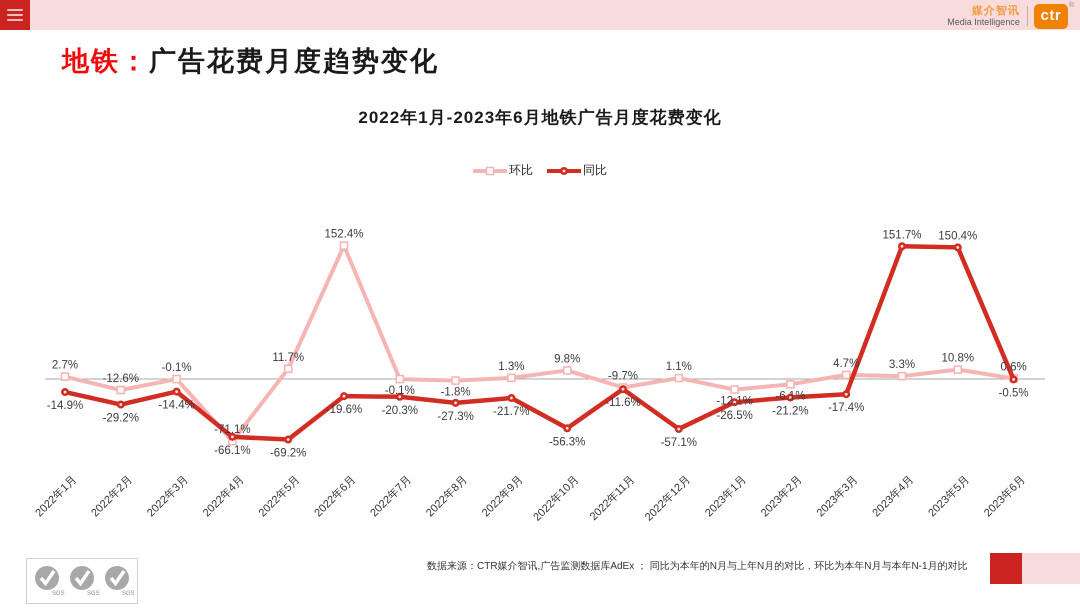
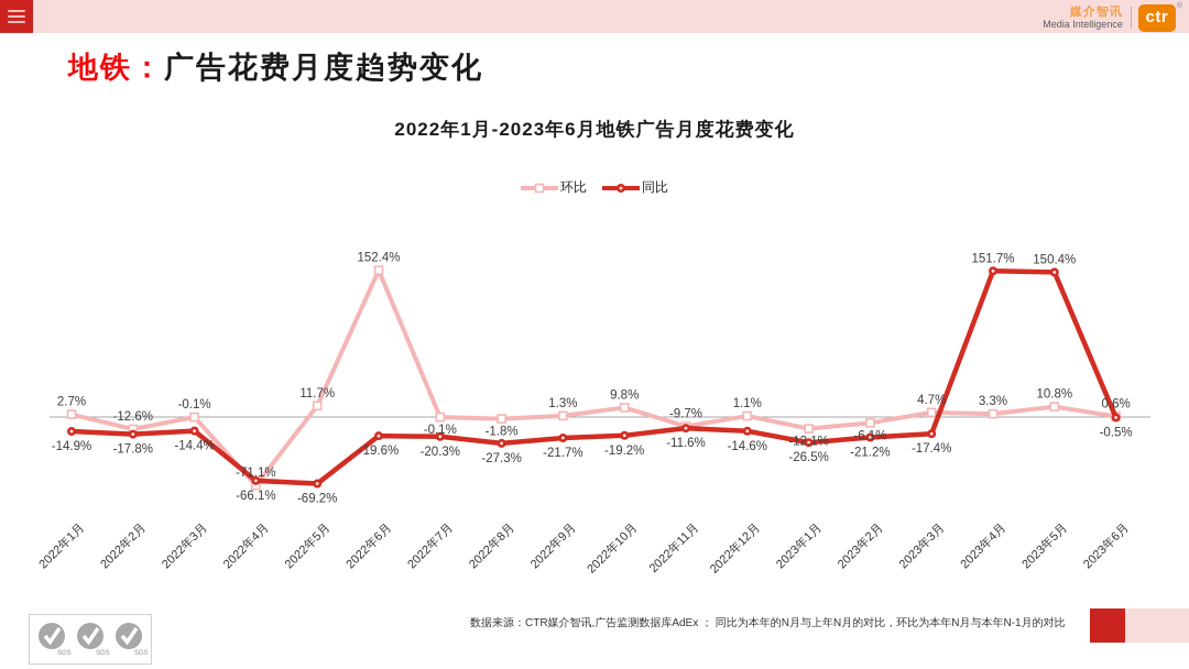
同比/2022年2月: -29.2% -> -17.8%
同比/2022年10月: -56.3% -> -19.2%
同比/2022年12月: -57.1% -> -14.6%
